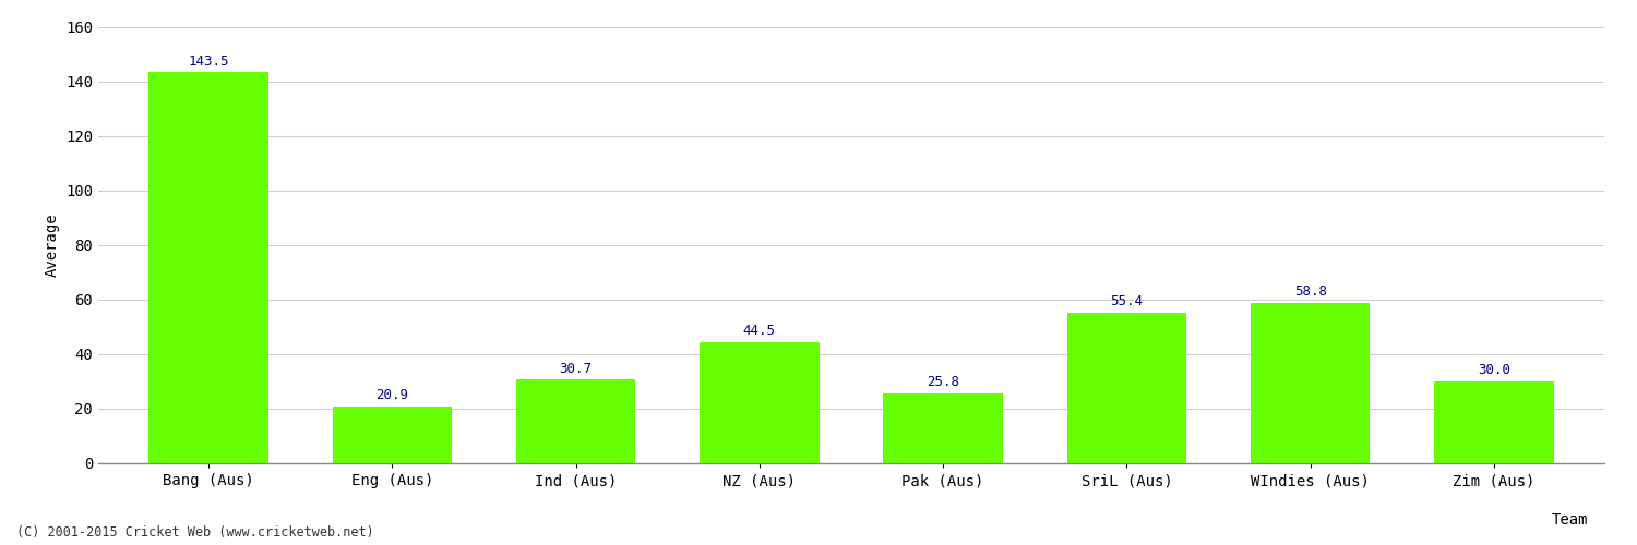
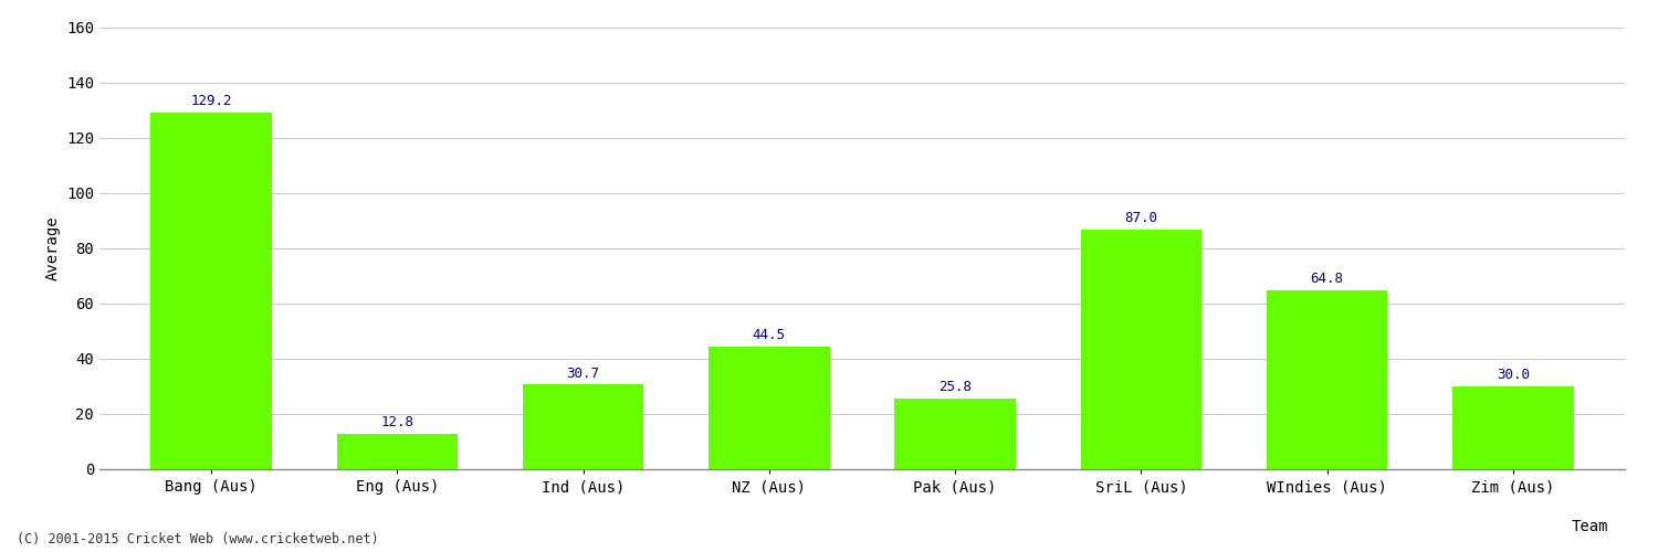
Bang (Aus): 143.5 -> 129.2
Eng (Aus): 20.9 -> 12.8
SriL (Aus): 55.4 -> 87.0
WIndies (Aus): 58.8 -> 64.8
